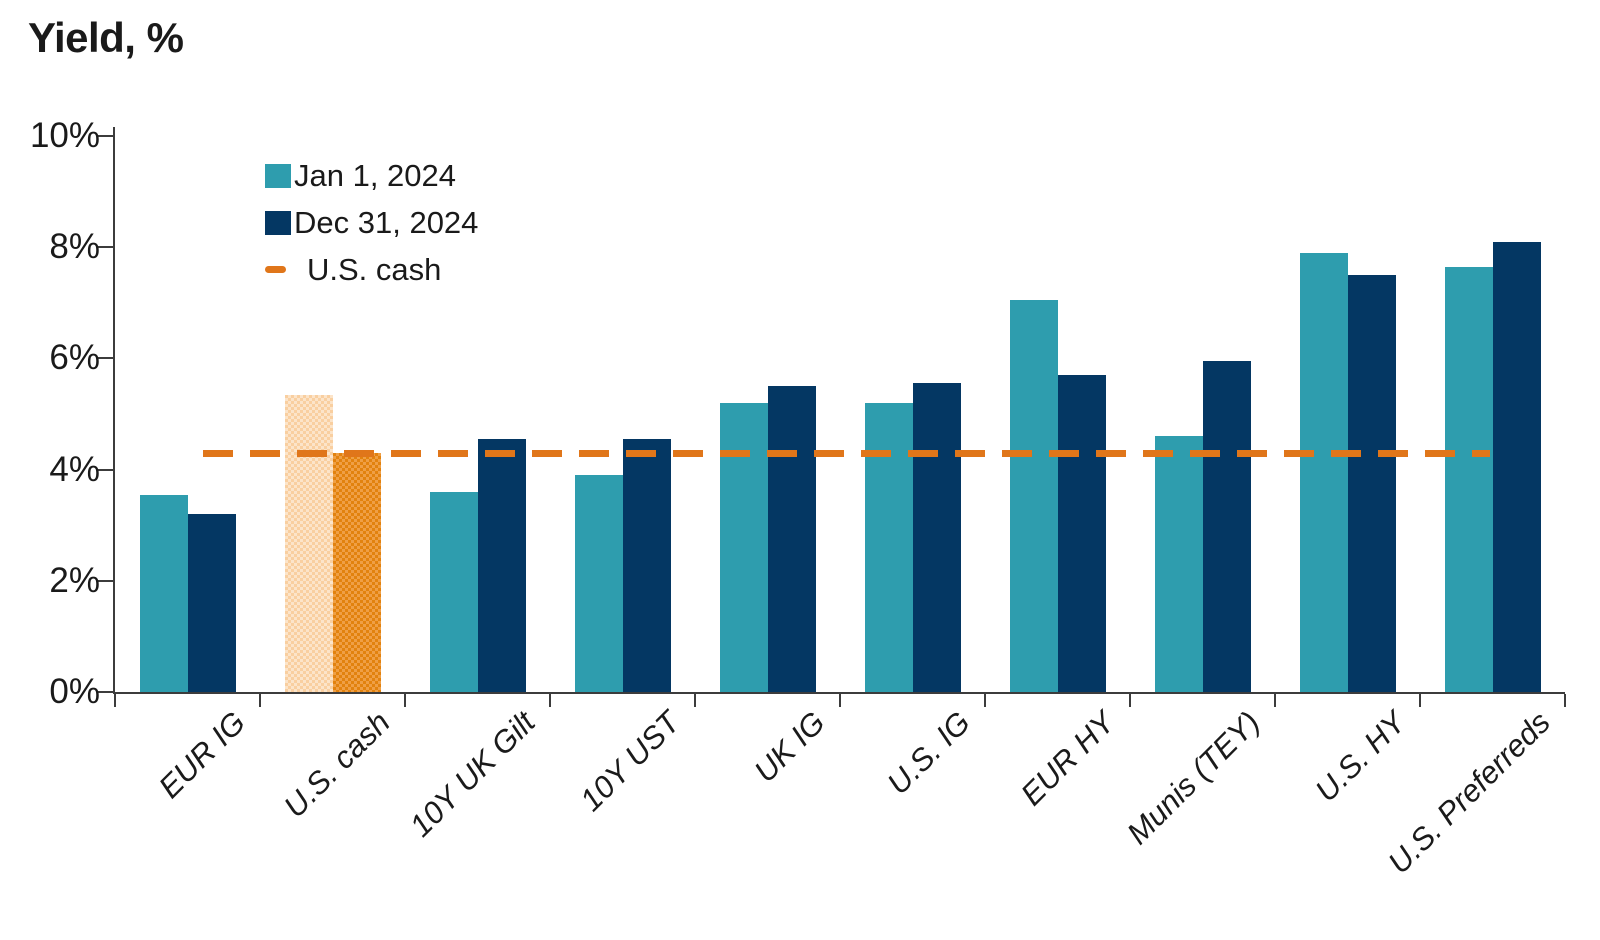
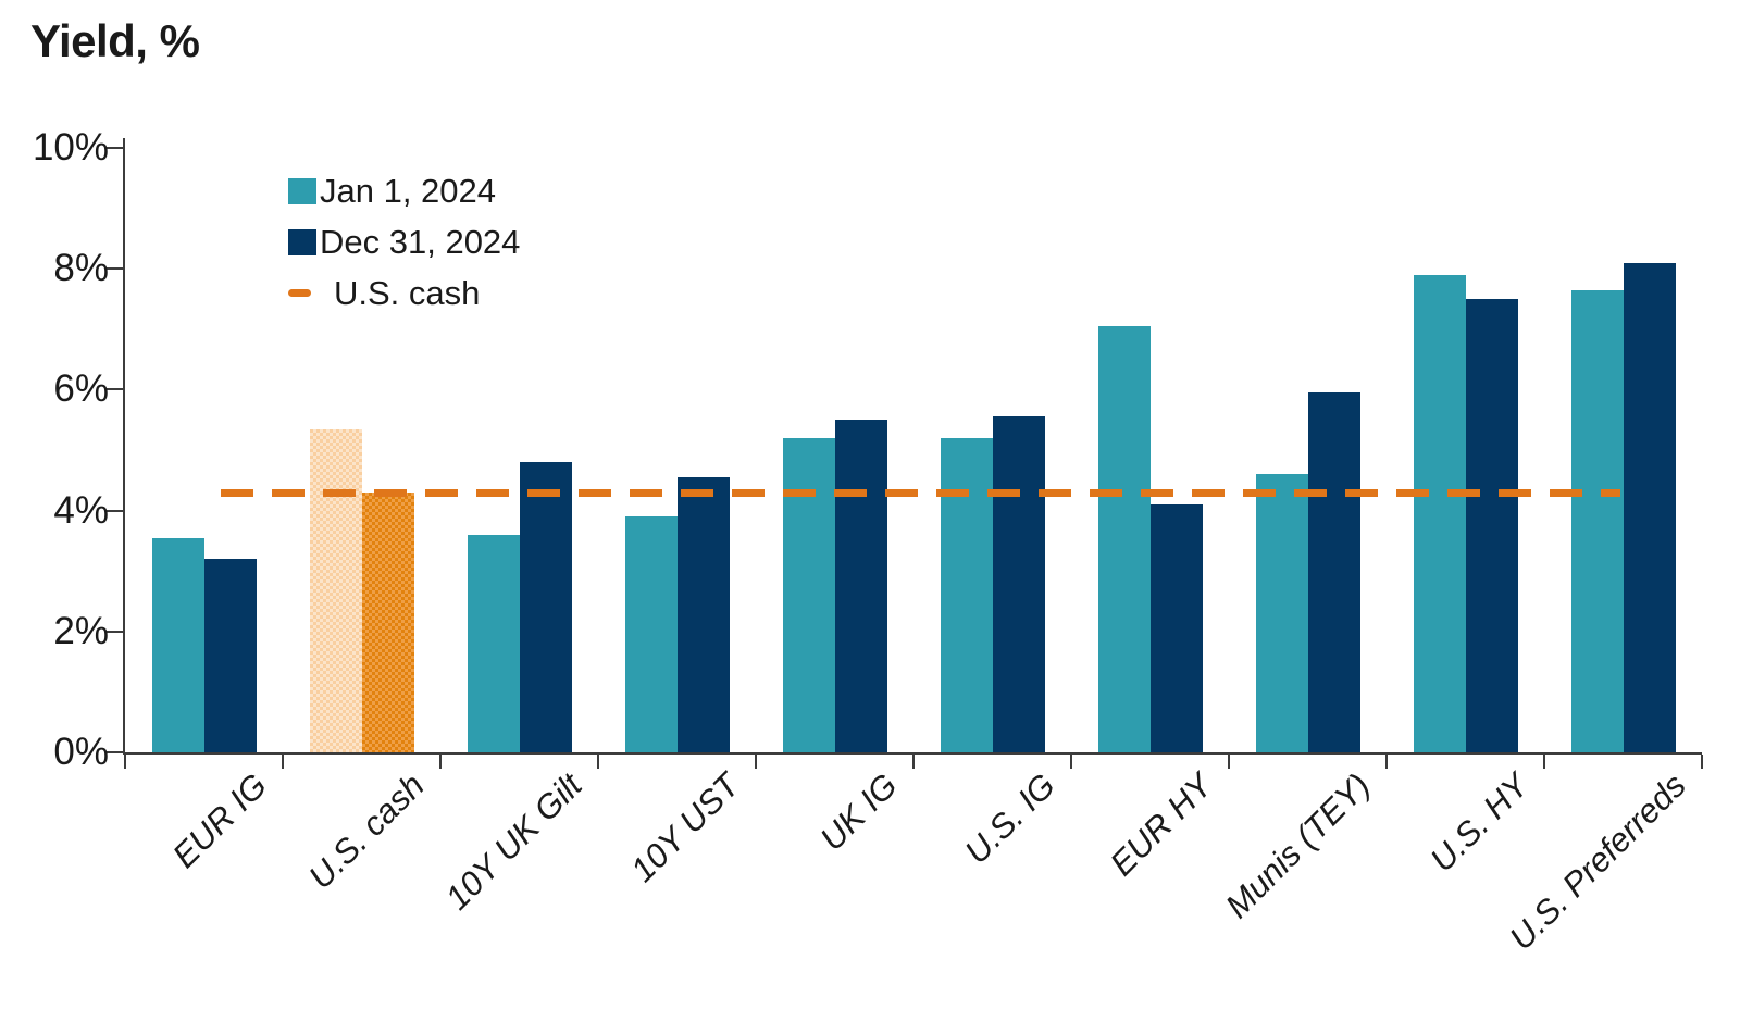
Dec 31, 2024/10Y UK Gilt: 4.5% -> 4.8%
Dec 31, 2024/EUR HY: 5.7% -> 4.1%
